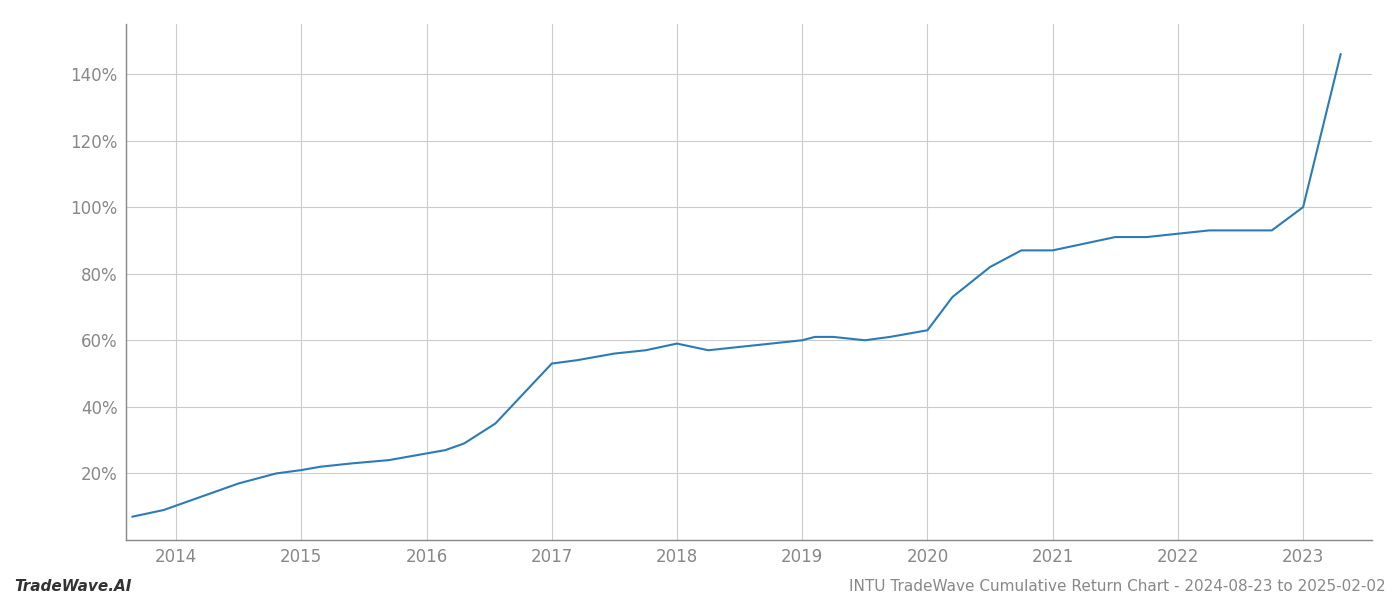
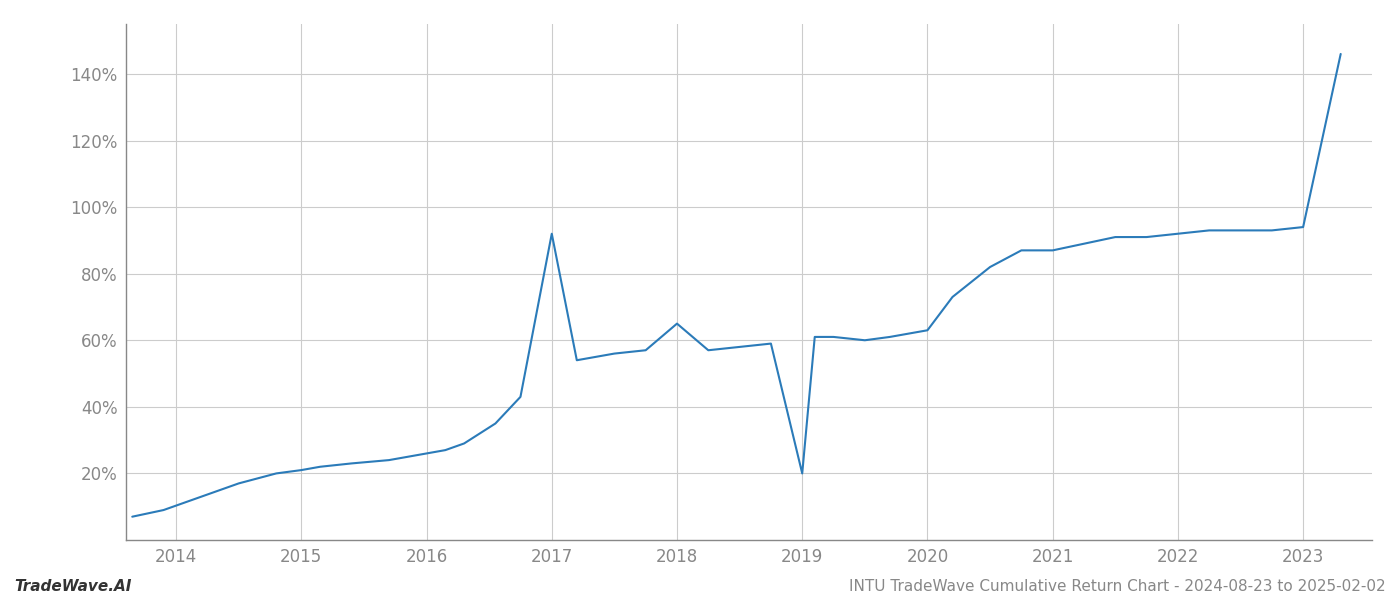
2017: 53% -> 92%
2018: 59% -> 65%
2019: 60% -> 20%
2023: 100% -> 94%
